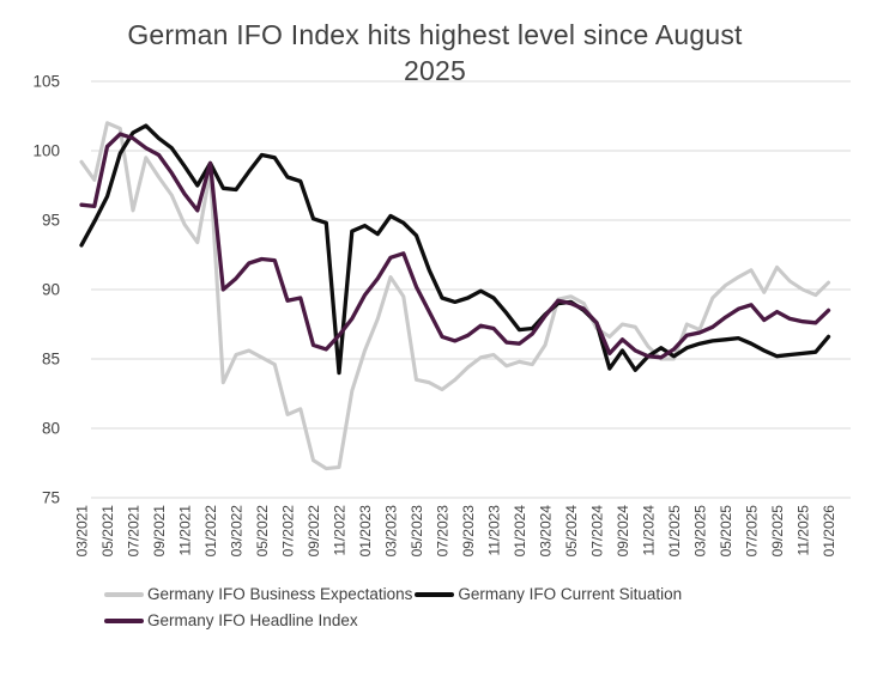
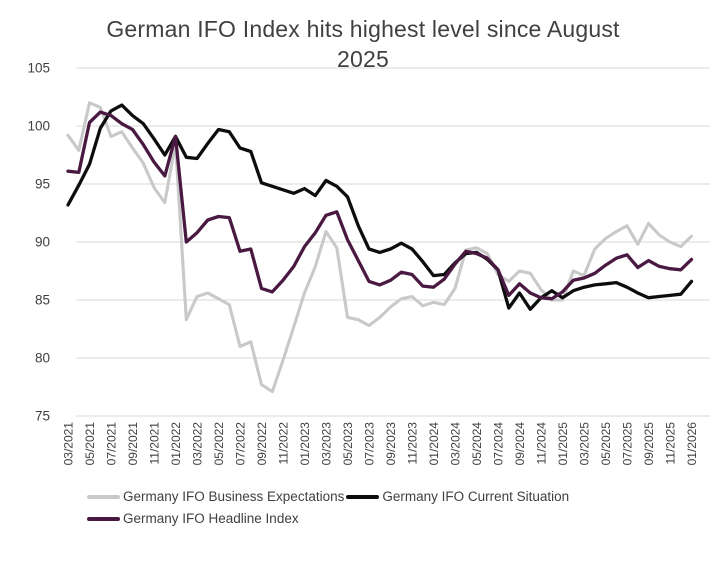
Germany IFO Business Expectations/07/2021: 95.7 -> 99.1
Germany IFO Business Expectations/11/2022: 77.2 -> 79.8
Germany IFO Current Situation/11/2022: 84.0 -> 94.5
